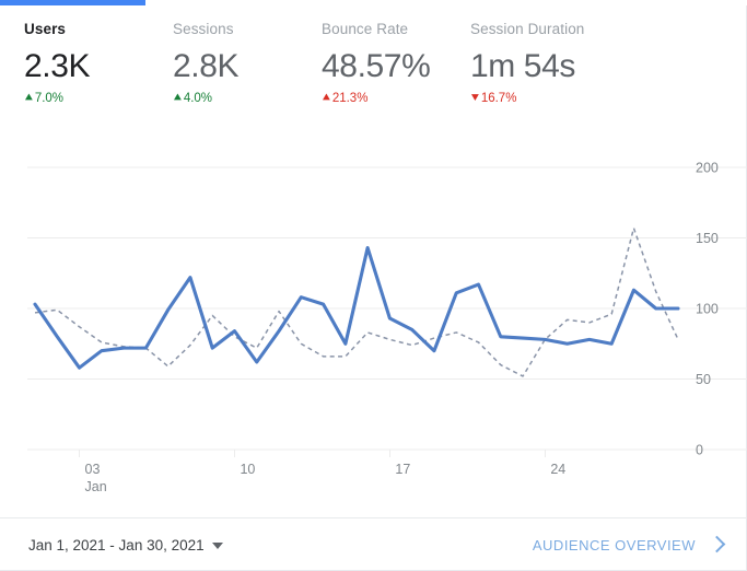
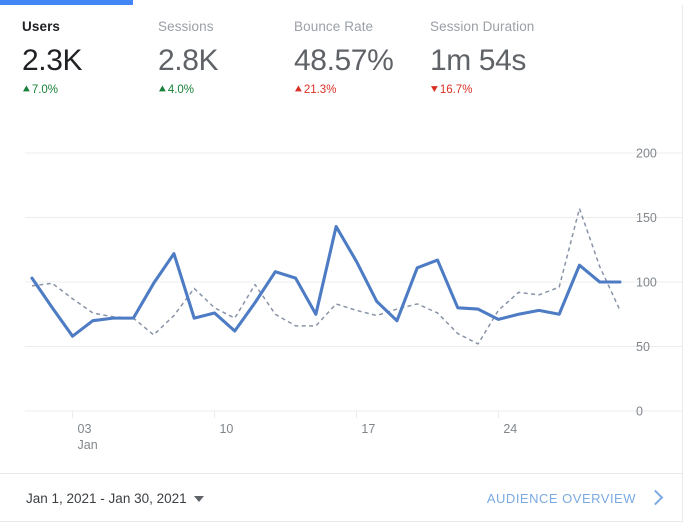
Users/10: 84 -> 76
Users/17: 93 -> 116
Users/24: 78 -> 71
